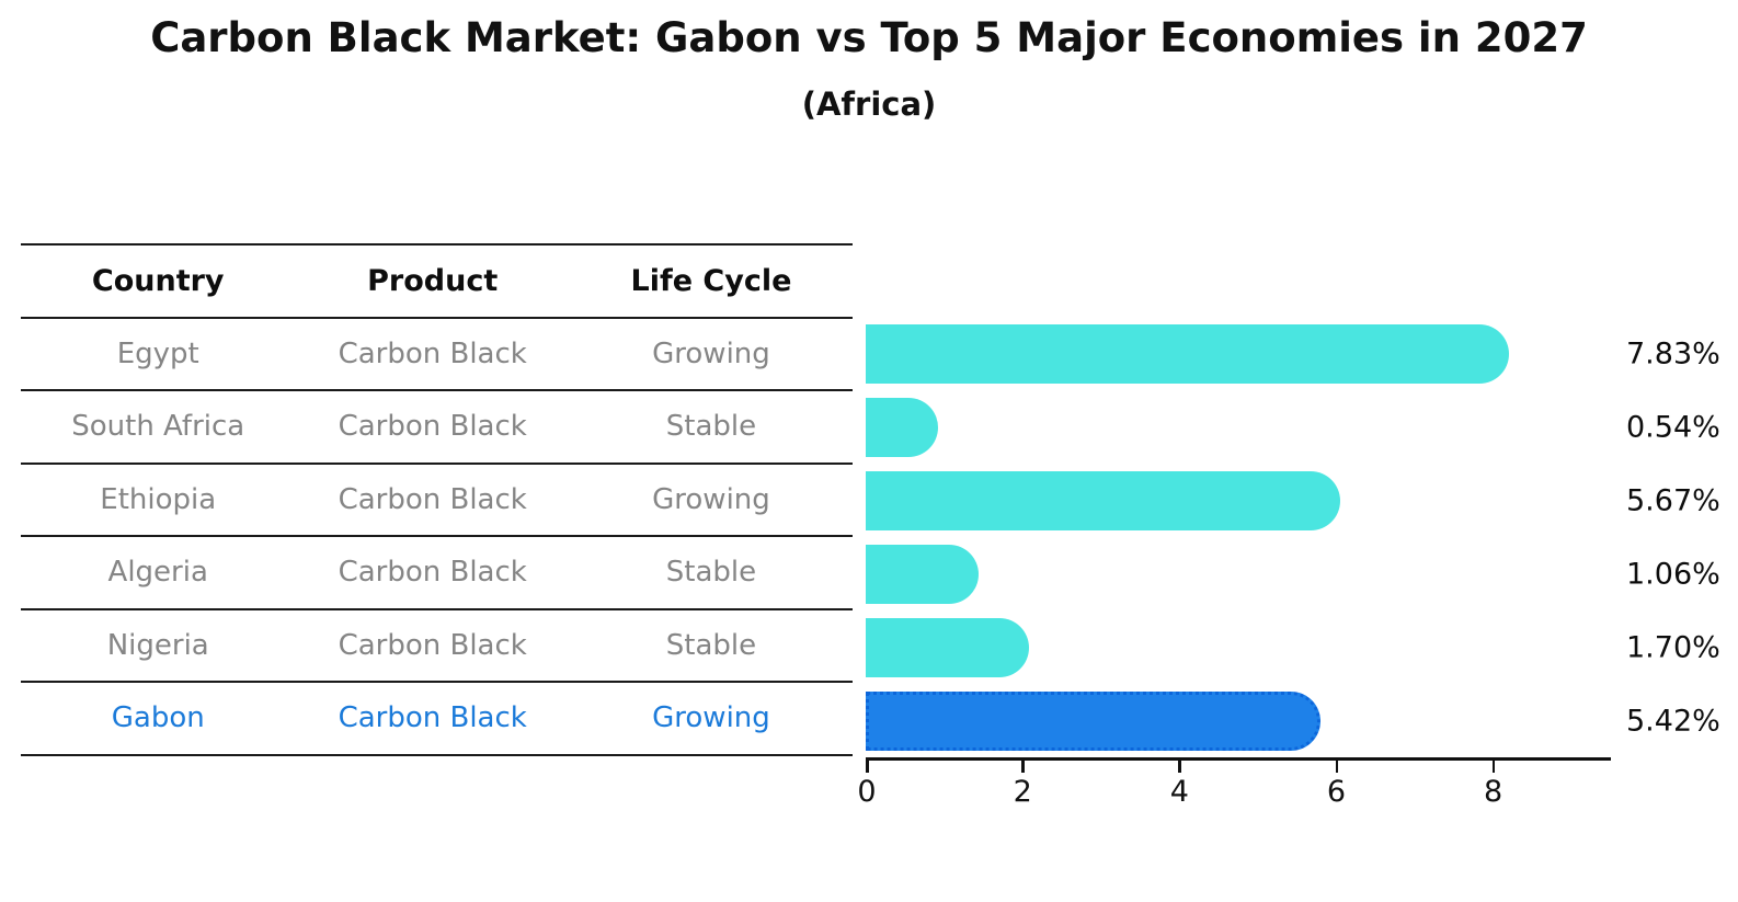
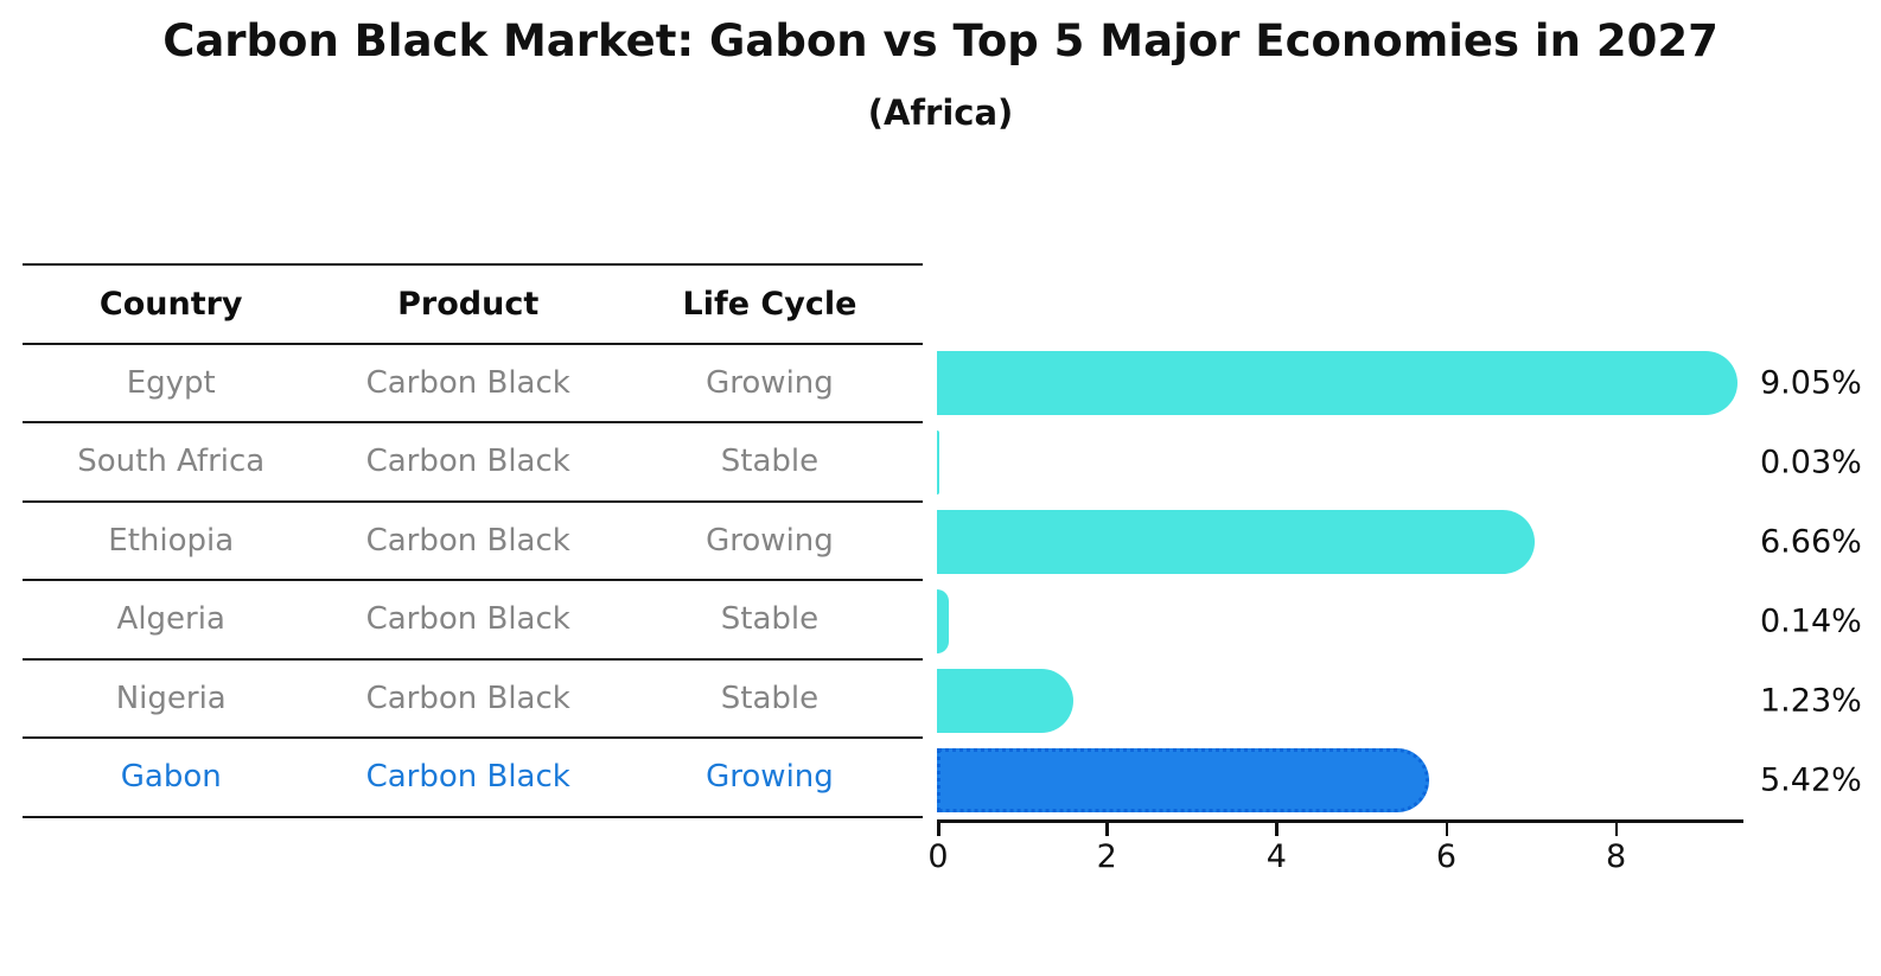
Egypt: 7.83% -> 9.05%
South Africa: 0.54% -> 0.03%
Ethiopia: 5.67% -> 6.66%
Algeria: 1.06% -> 0.14%
Nigeria: 1.70% -> 1.23%
